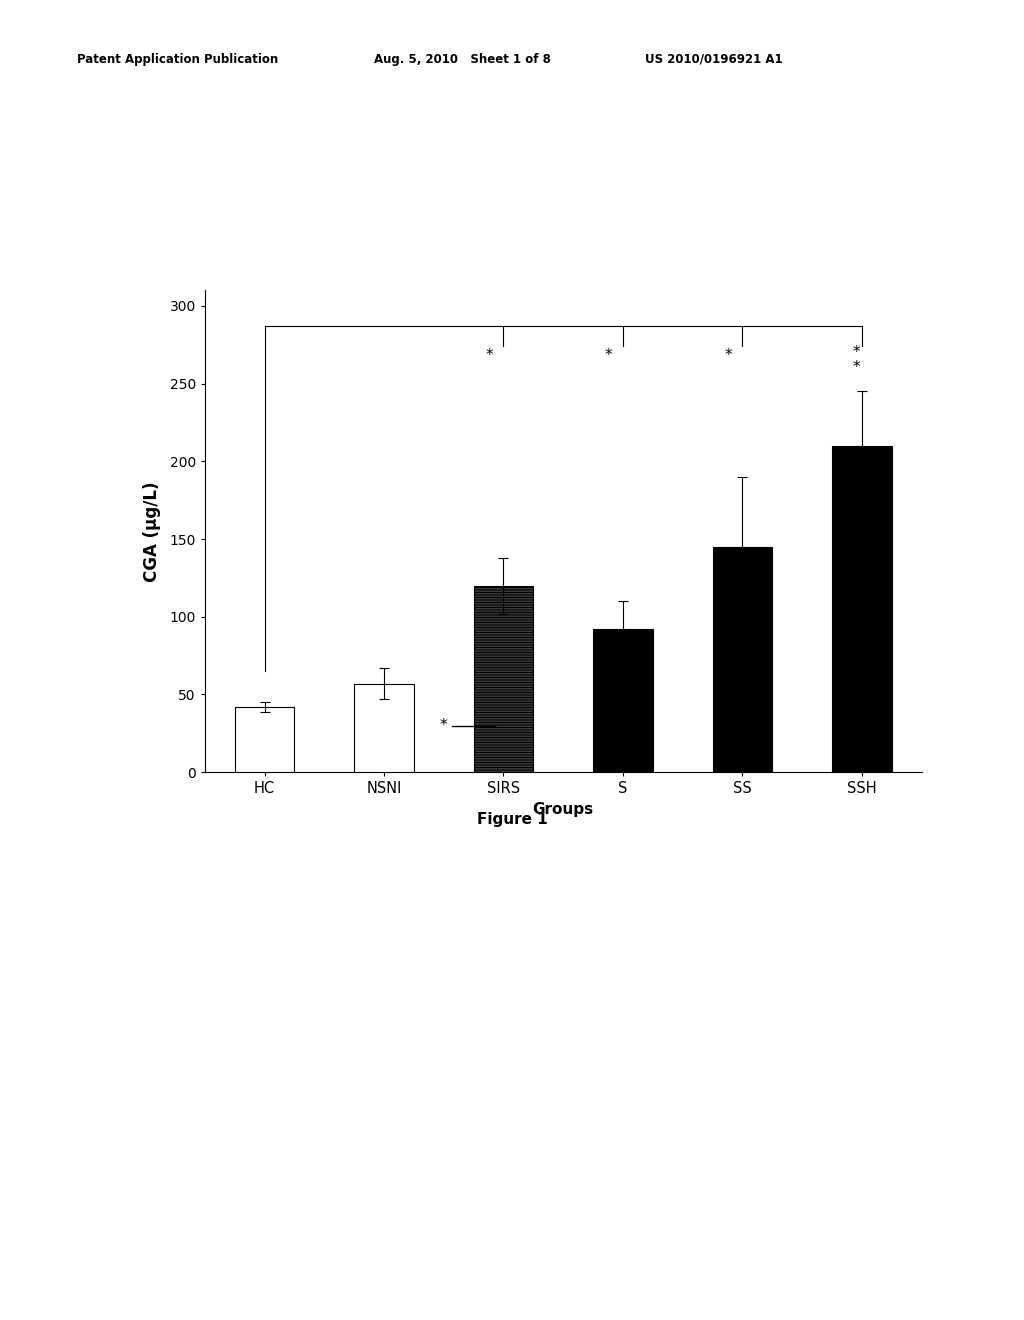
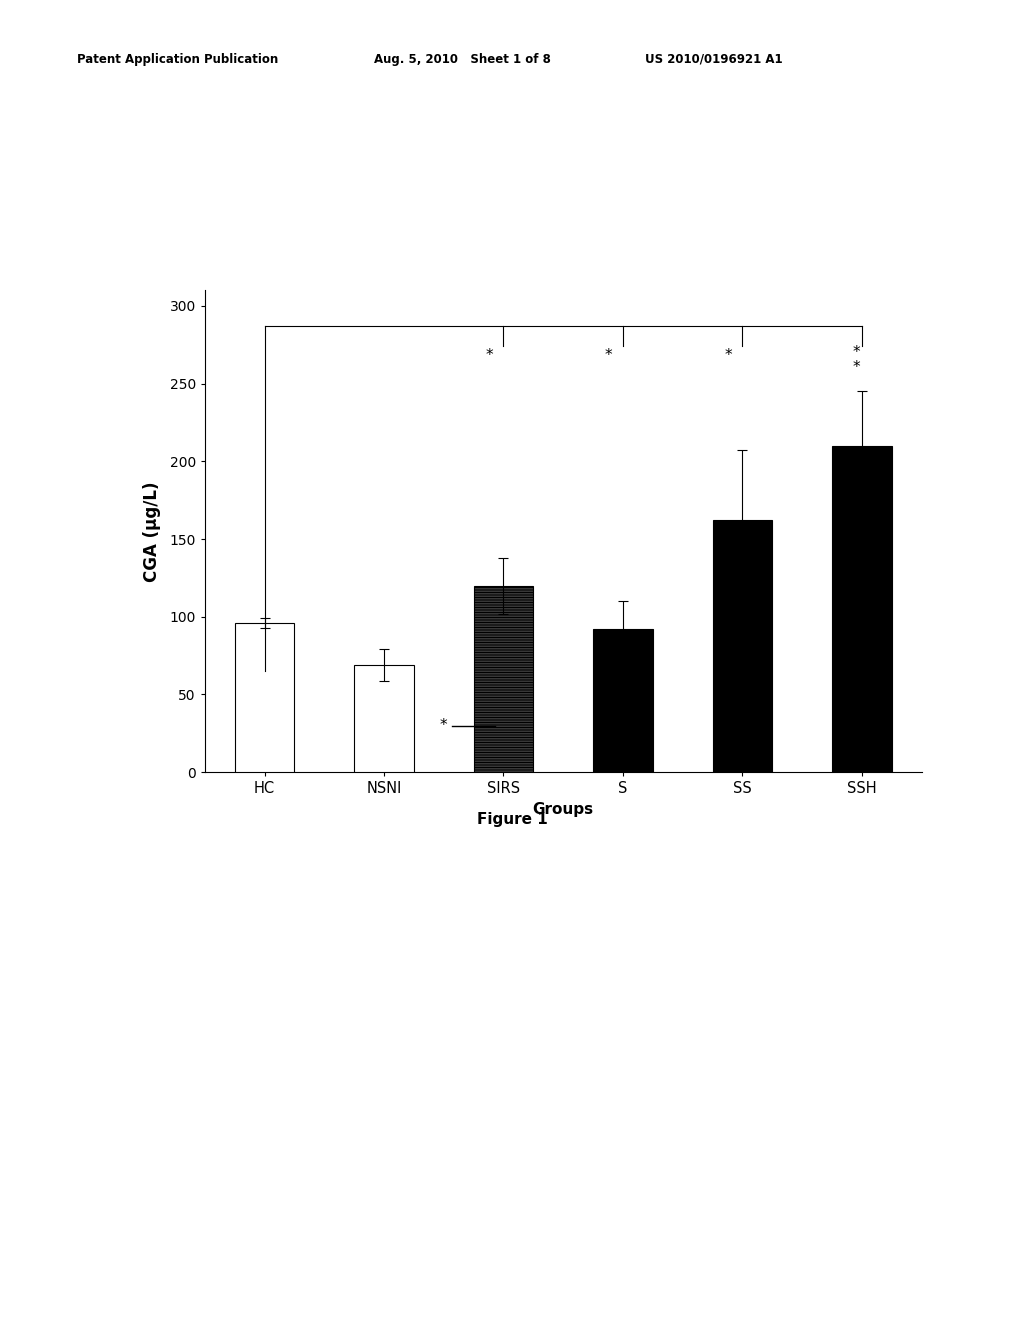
HC: 42 -> 96
NSNI: 57 -> 69
SS: 145 -> 162
